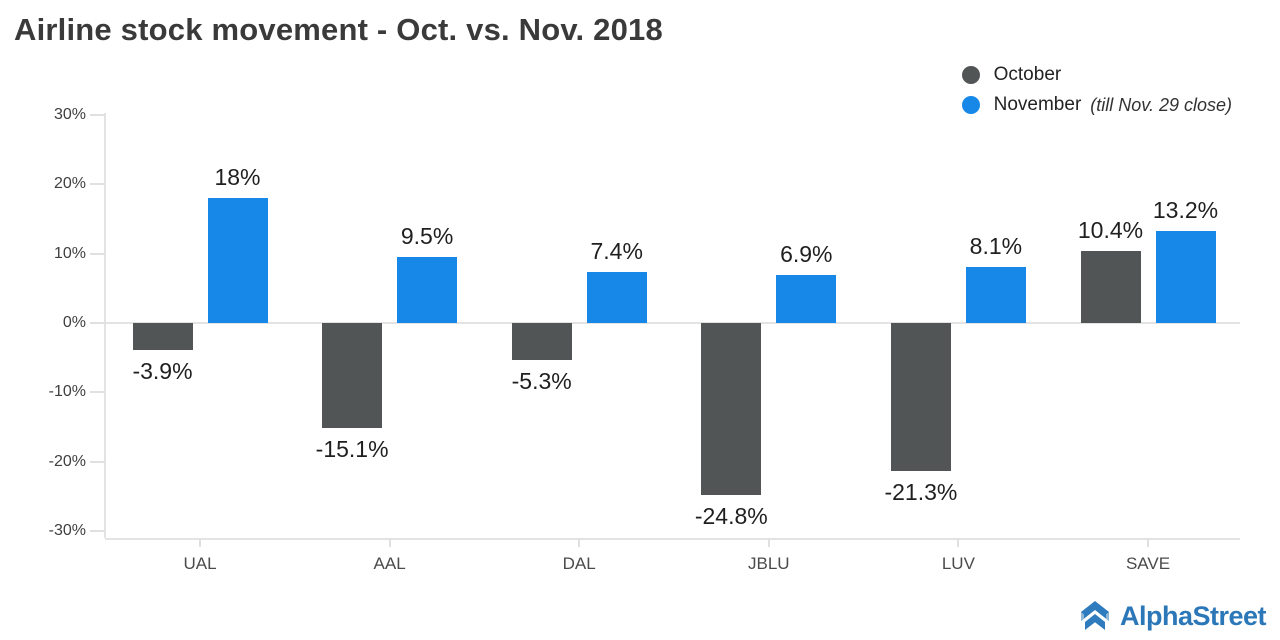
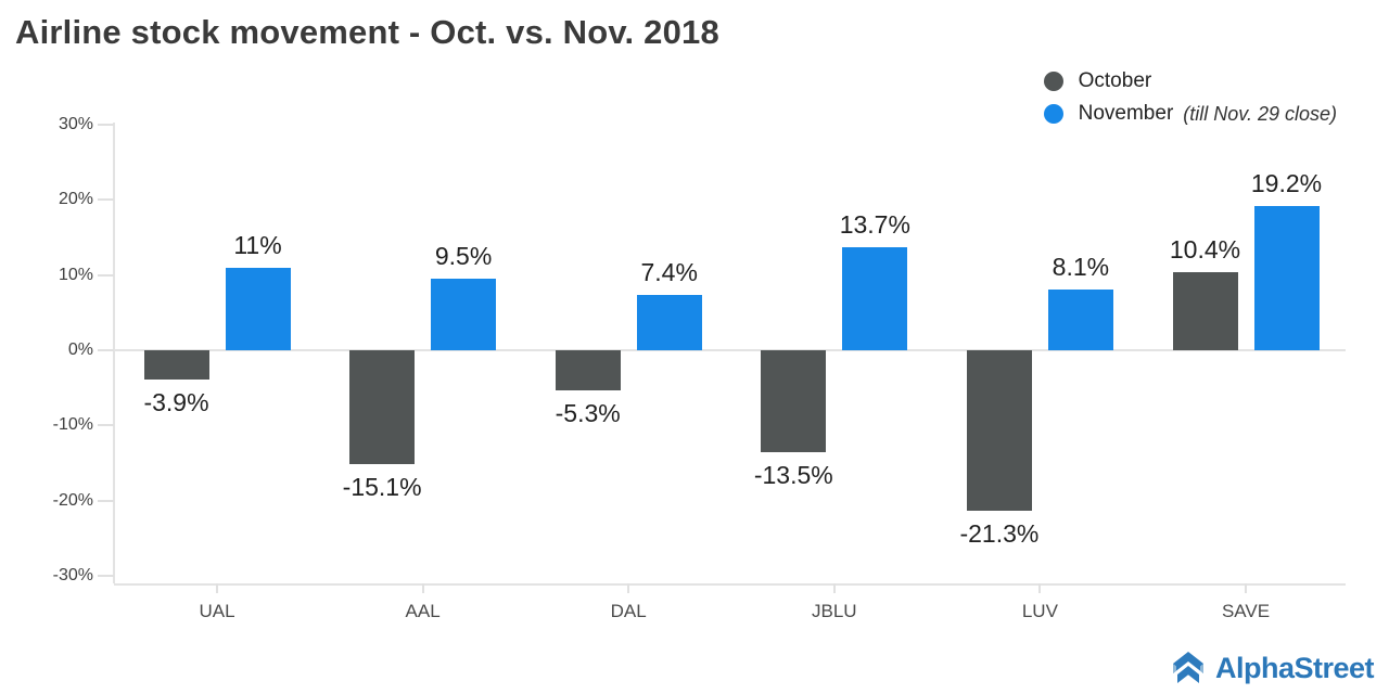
November/UAL: 18% -> 11%
October/JBLU: -24.8% -> -13.5%
November/JBLU: 6.9% -> 13.7%
November/SAVE: 13.2% -> 19.2%
